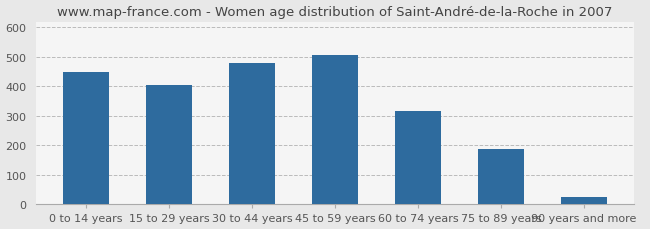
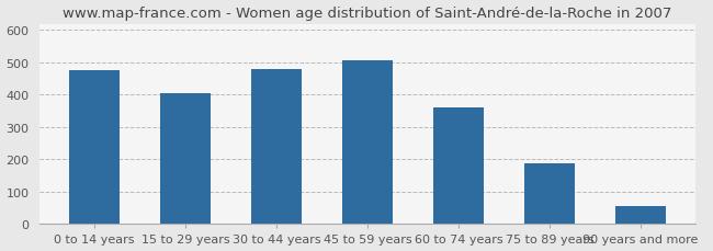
0 to 14 years: 450 -> 475
60 to 74 years: 315 -> 360
90 years and more: 25 -> 55
